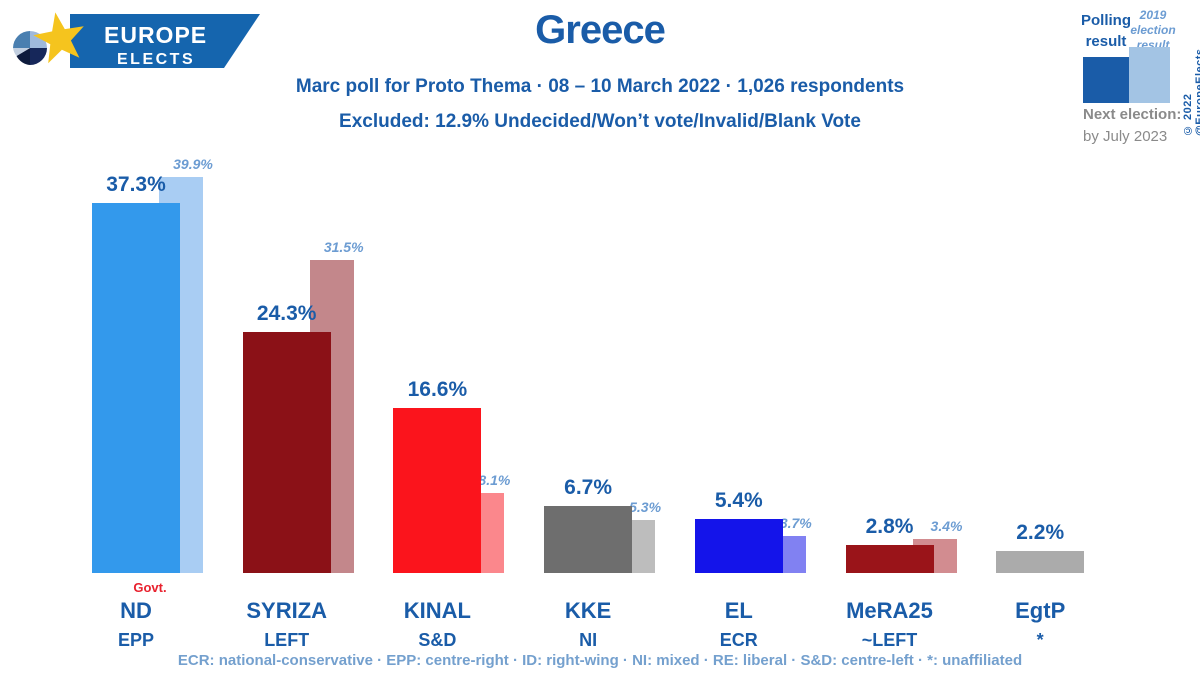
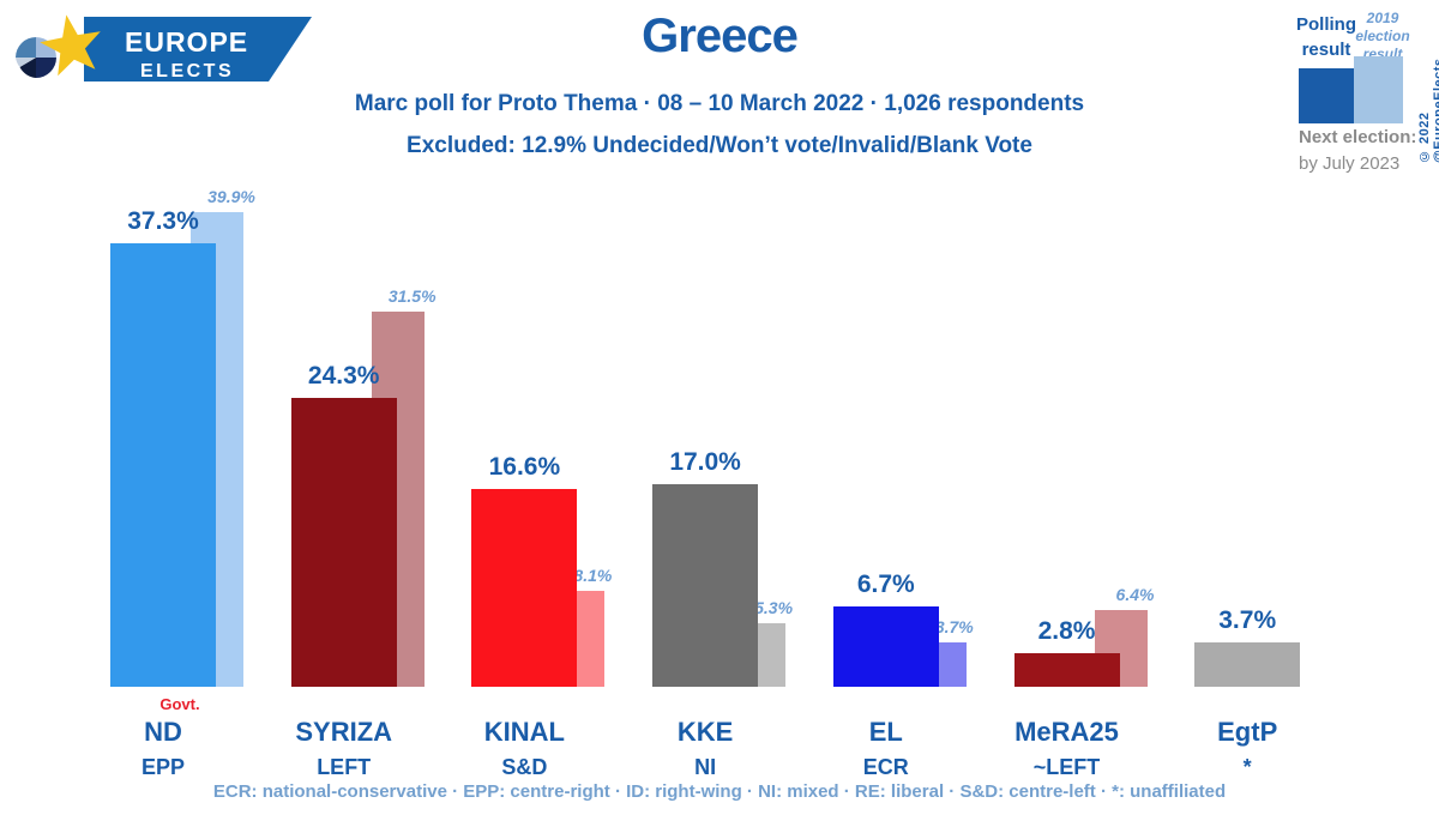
Polling result/KKE: 6.7% -> 17.0%
Polling result/EL: 5.4% -> 6.7%
2019 election result/MeRA25: 3.4% -> 6.4%
Polling result/EgtP: 2.2% -> 3.7%
